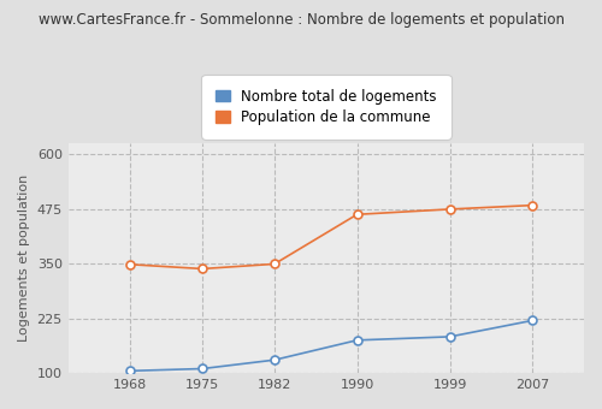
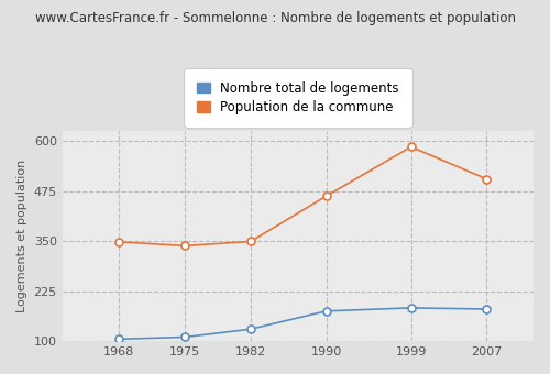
Population de la commune/1999: 474 -> 585
Nombre total de logements/2007: 220 -> 180
Population de la commune/2007: 483 -> 505
